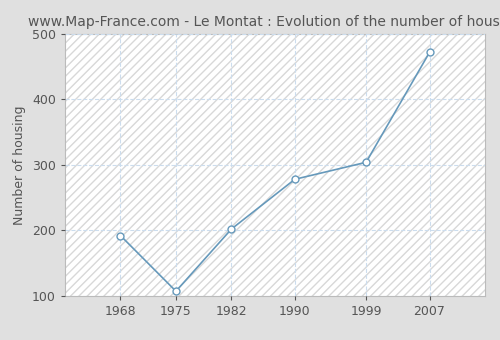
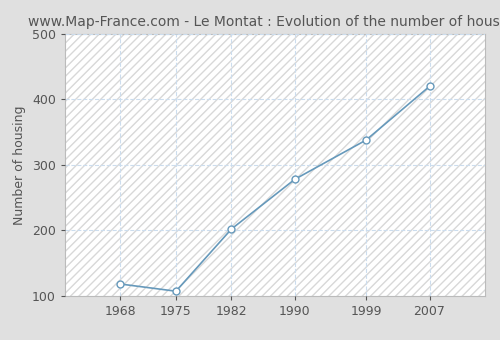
1968: 192 -> 118
1999: 304 -> 338
2007: 472 -> 420
